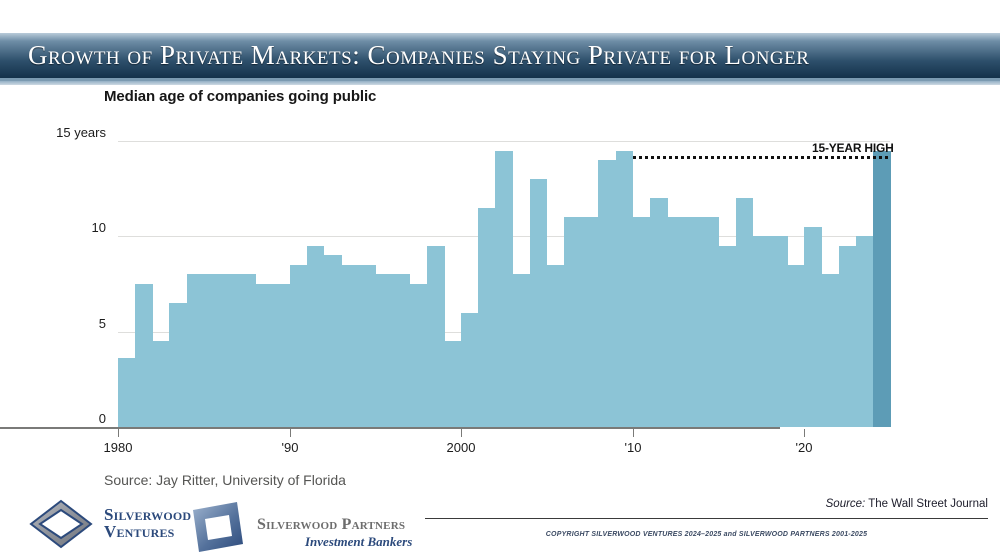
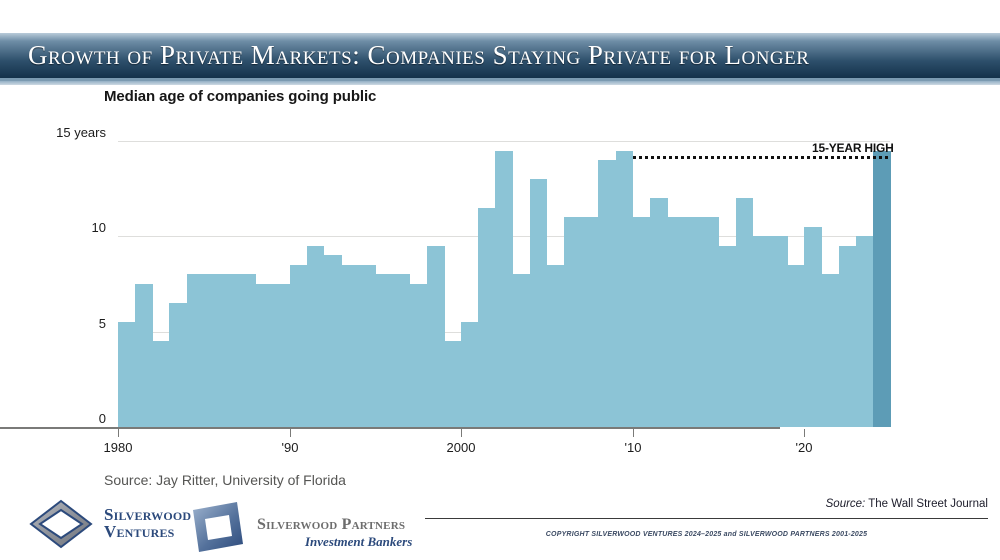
1980: 3.6 -> 5.5
2000: 6.0 -> 5.5
